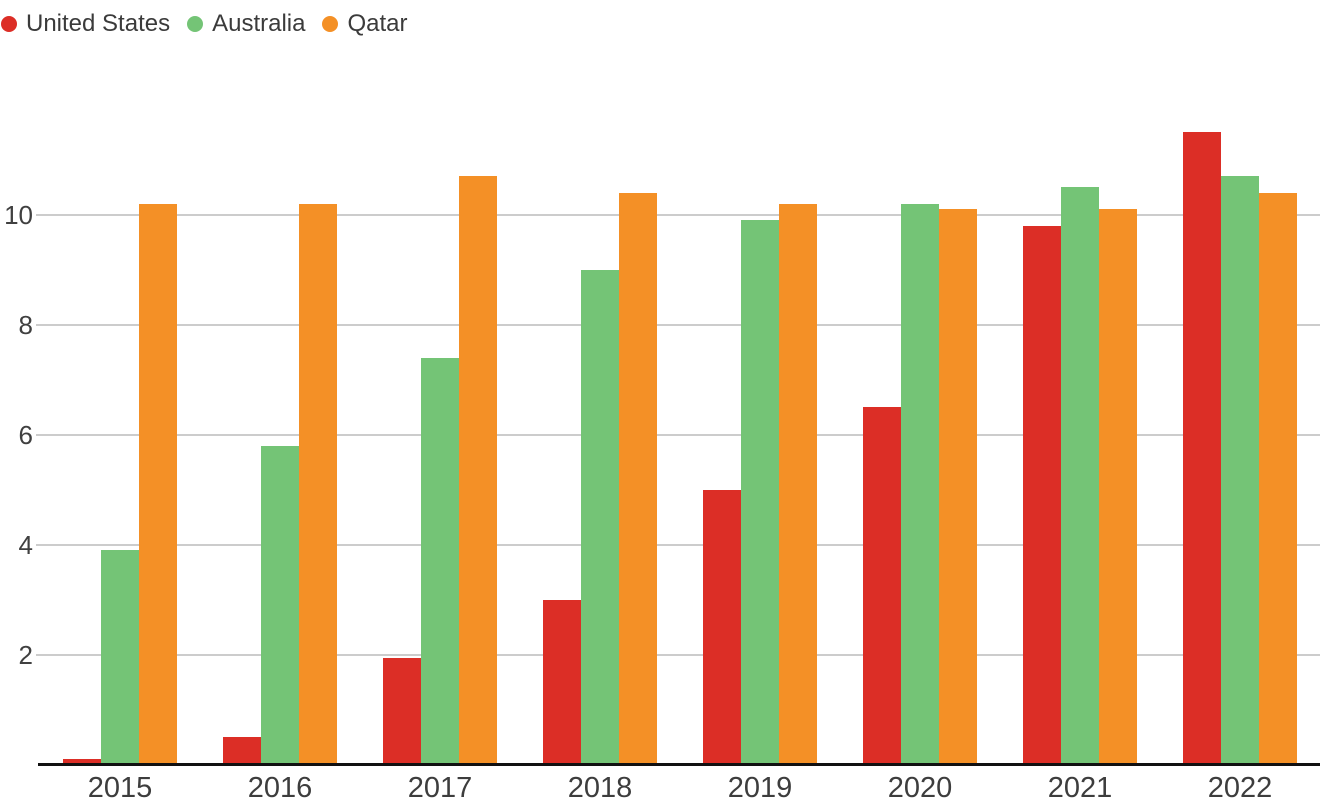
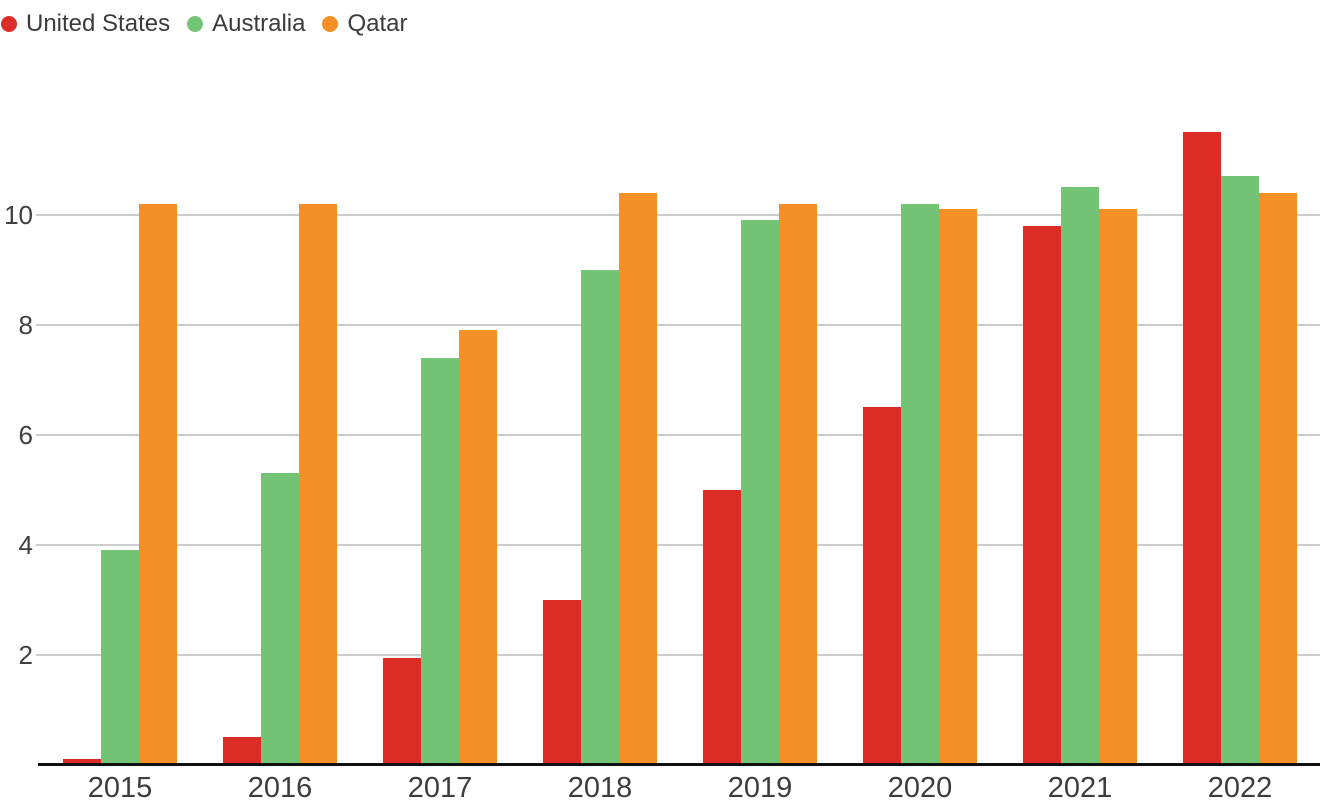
Australia/2016: 5.8 -> 5.3
Qatar/2017: 10.7 -> 7.9
